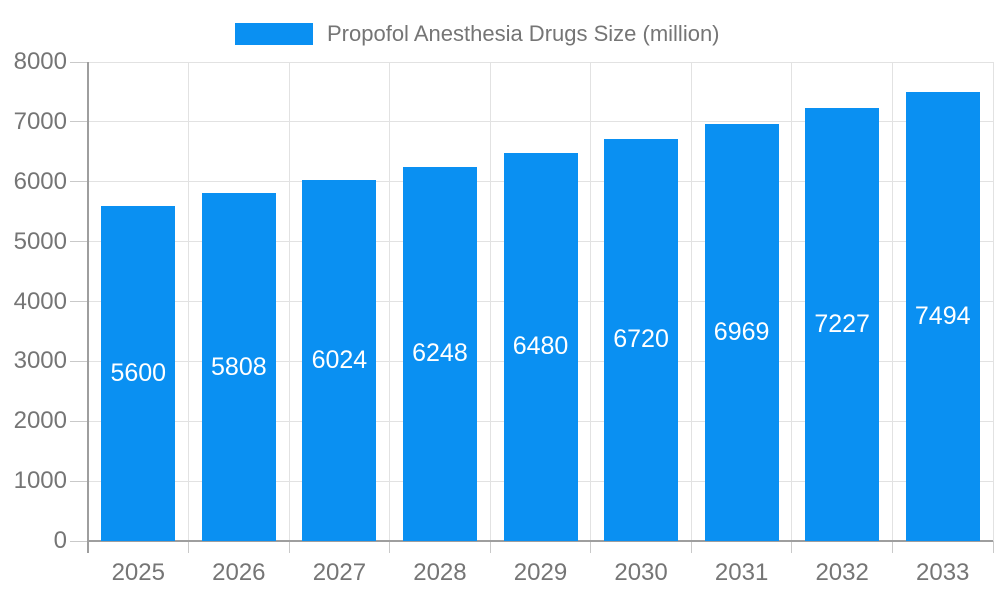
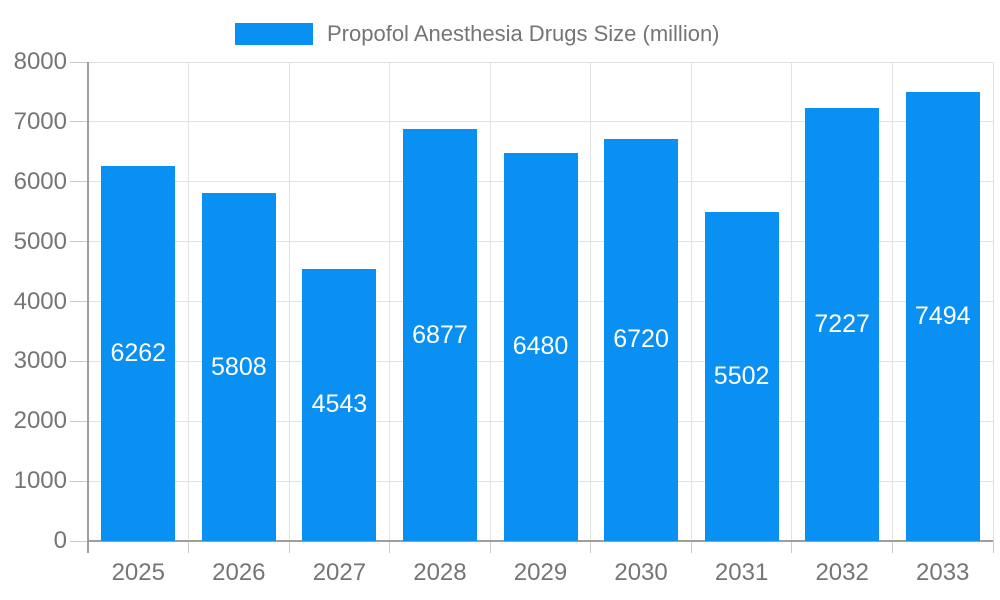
2025: 5600 -> 6262
2027: 6024 -> 4543
2028: 6248 -> 6877
2031: 6969 -> 5502
